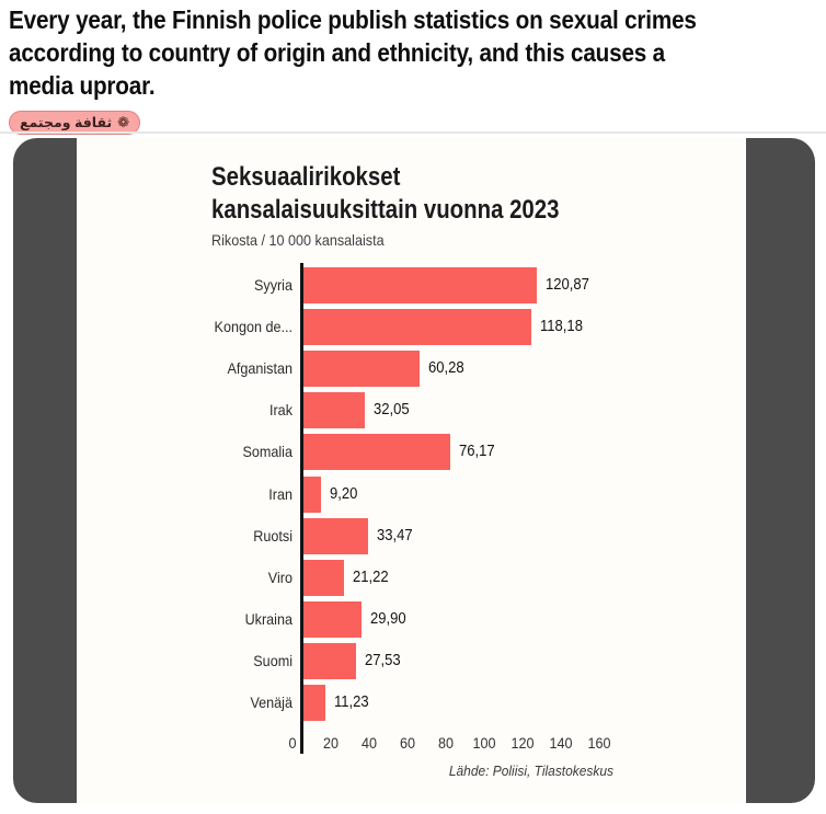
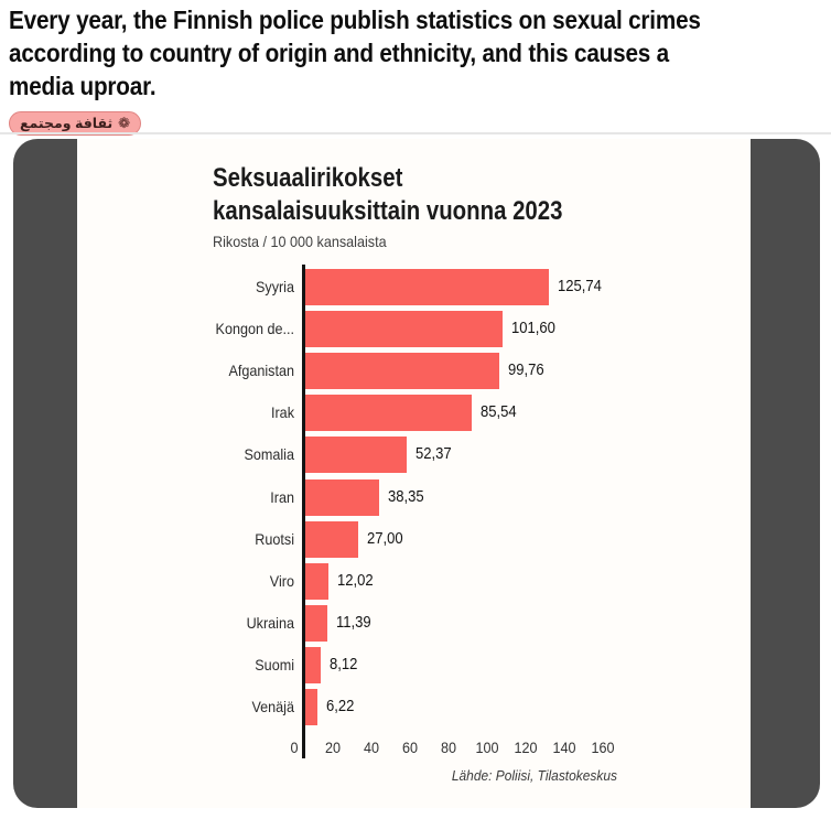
Syyria: 120,87 -> 125,74
Kongon de...: 118,18 -> 101,60
Afganistan: 60,28 -> 99,76
Irak: 32,05 -> 85,54
Somalia: 76,17 -> 52,37
Iran: 9,20 -> 38,35
Ruotsi: 33,47 -> 27,00
Viro: 21,22 -> 12,02
Ukraina: 29,90 -> 11,39
Suomi: 27,53 -> 8,12
Venäjä: 11,23 -> 6,22
